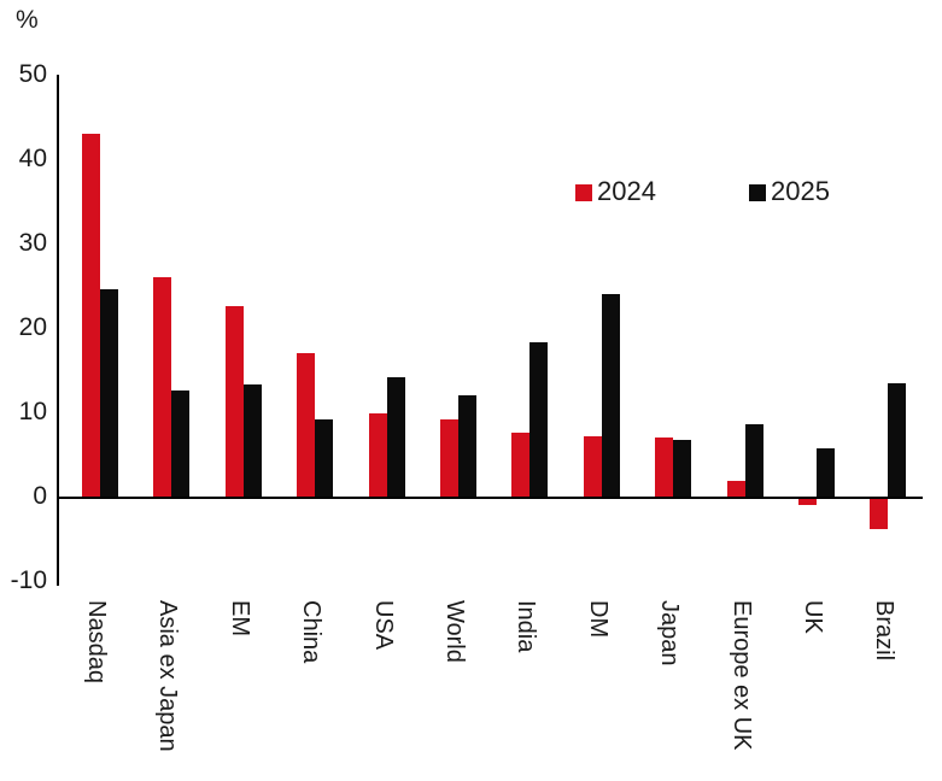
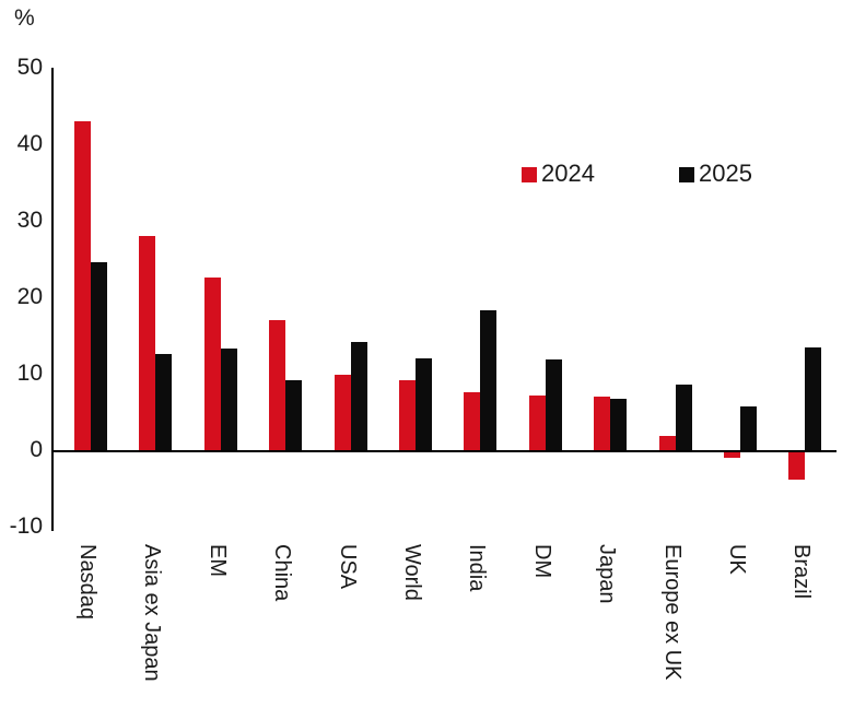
2024/Asia ex Japan: 26 -> 28
2025/DM: 24 -> 12
